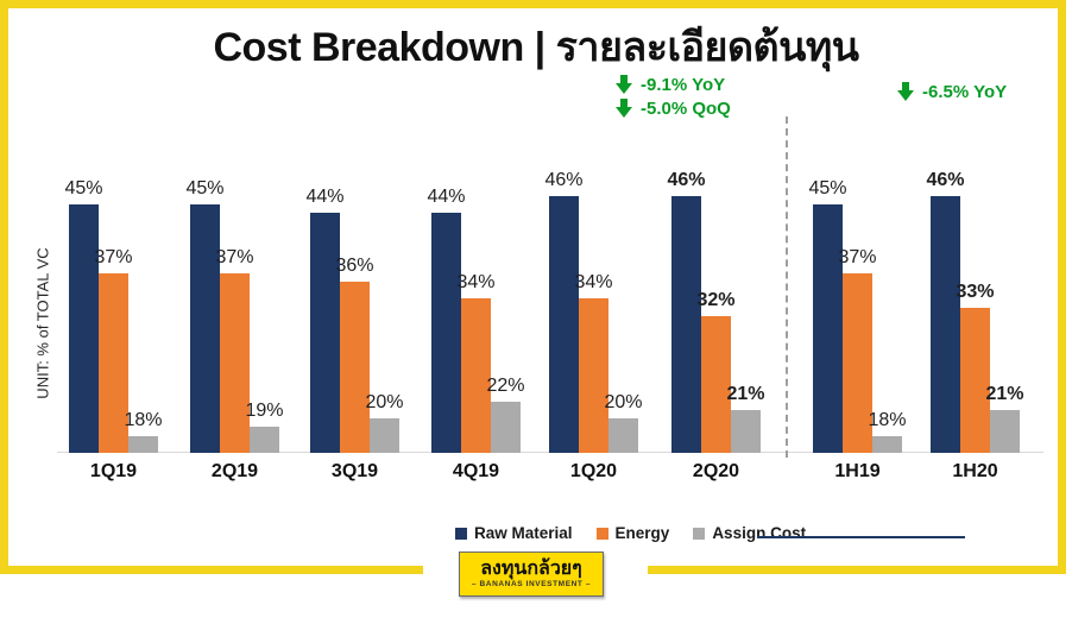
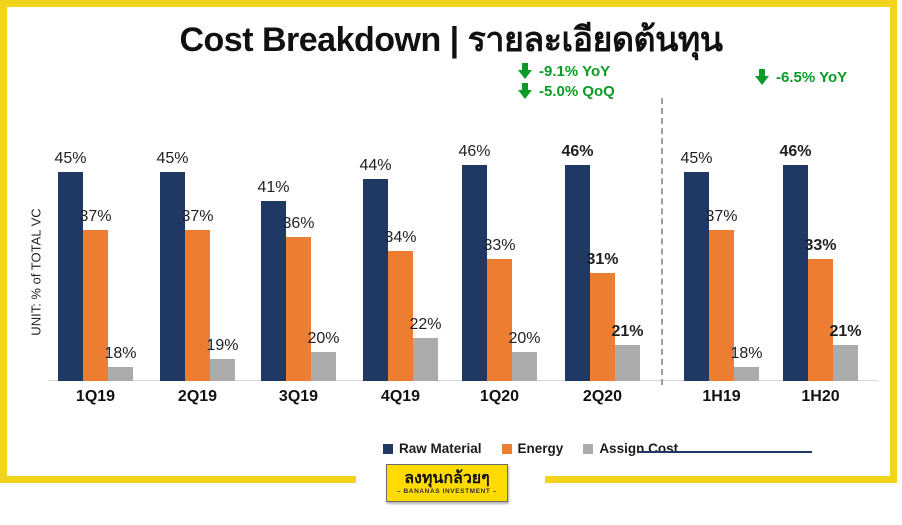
Raw Material/3Q19: 44% -> 41%
Energy/1Q20: 34% -> 33%
Energy/2Q20: 32% -> 31%
